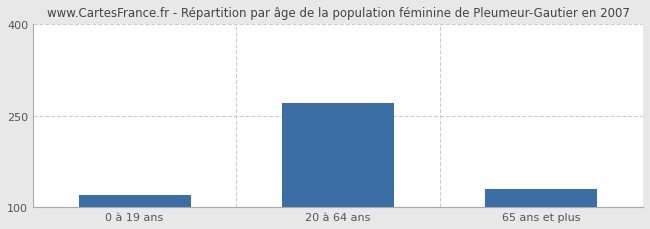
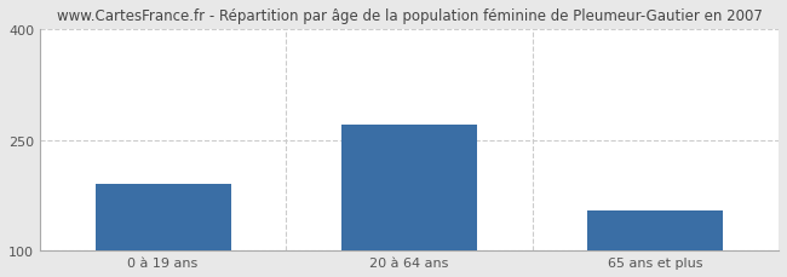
0 à 19 ans: 120 -> 190
65 ans et plus: 130 -> 154
